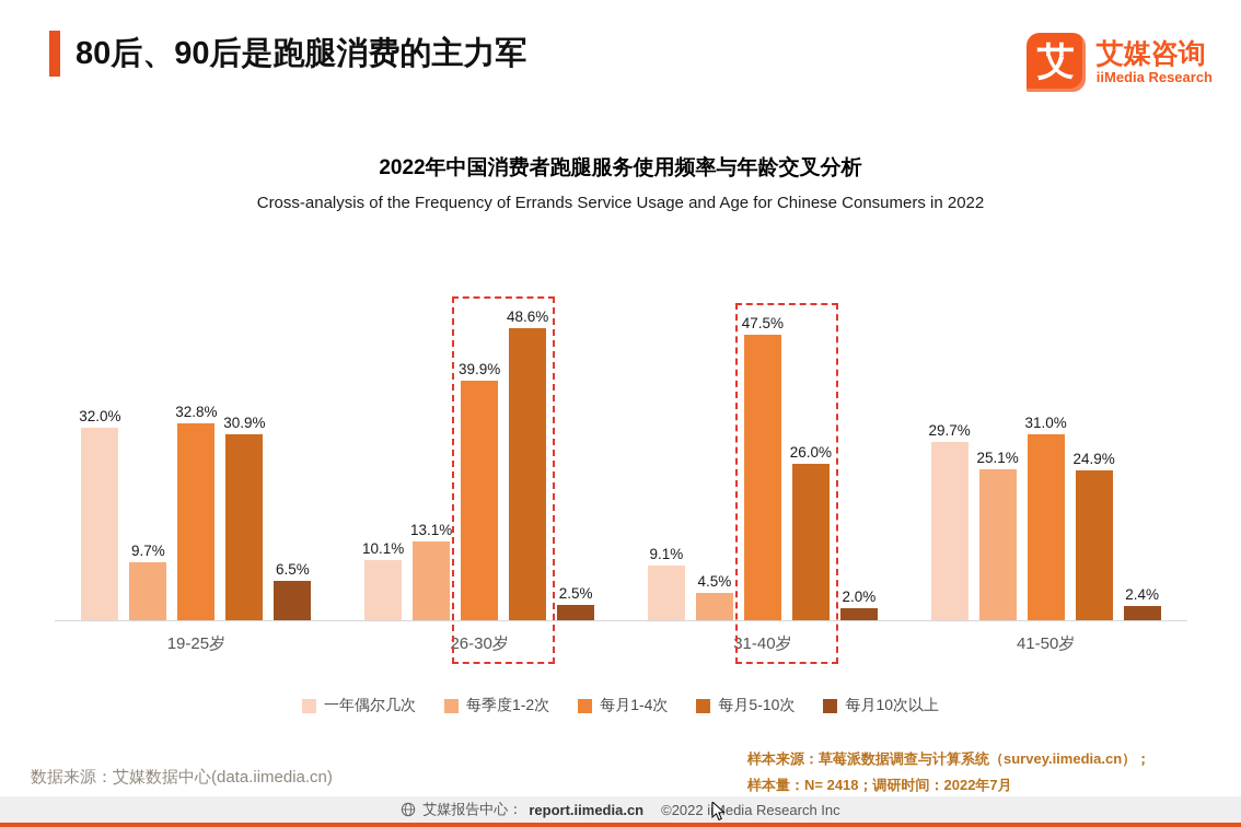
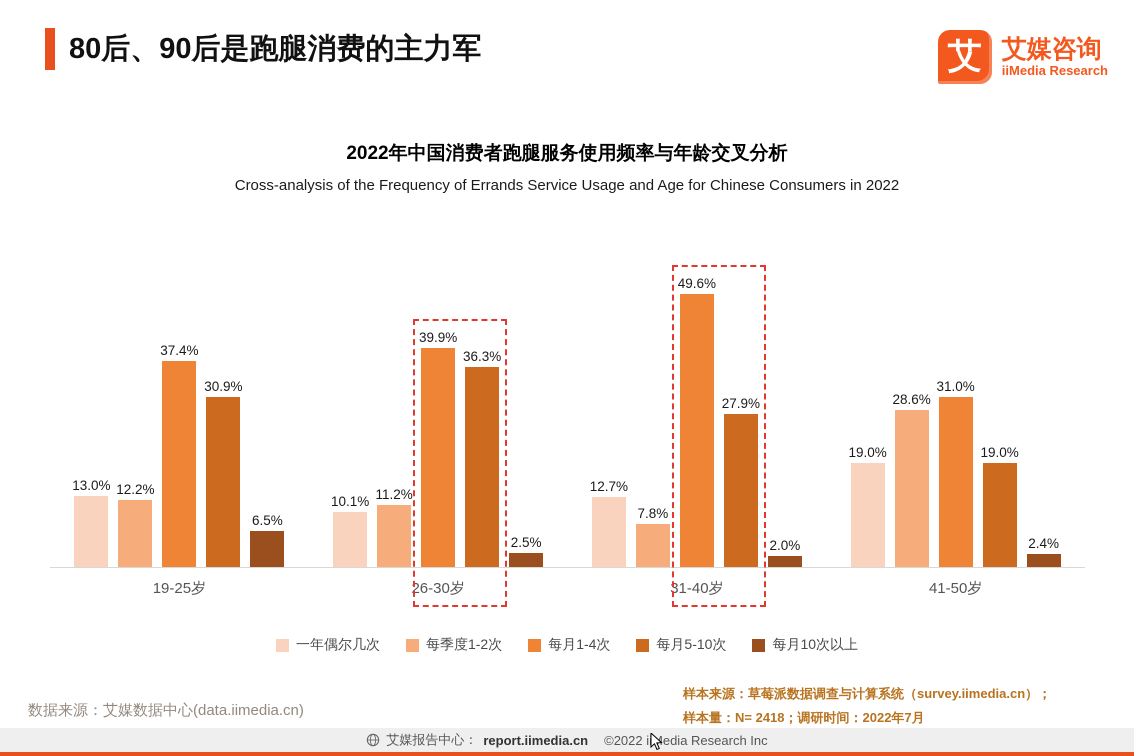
一年偶尔几次/19-25岁: 32.0% -> 13.0%
每季度1-2次/19-25岁: 9.7% -> 12.2%
每月1-4次/19-25岁: 32.8% -> 37.4%
每季度1-2次/26-30岁: 13.1% -> 11.2%
每月5-10次/26-30岁: 48.6% -> 36.3%
一年偶尔几次/31-40岁: 9.1% -> 12.7%
每季度1-2次/31-40岁: 4.5% -> 7.8%
每月1-4次/31-40岁: 47.5% -> 49.6%
每月5-10次/31-40岁: 26.0% -> 27.9%
一年偶尔几次/41-50岁: 29.7% -> 19.0%
每季度1-2次/41-50岁: 25.1% -> 28.6%
每月5-10次/41-50岁: 24.9% -> 19.0%
